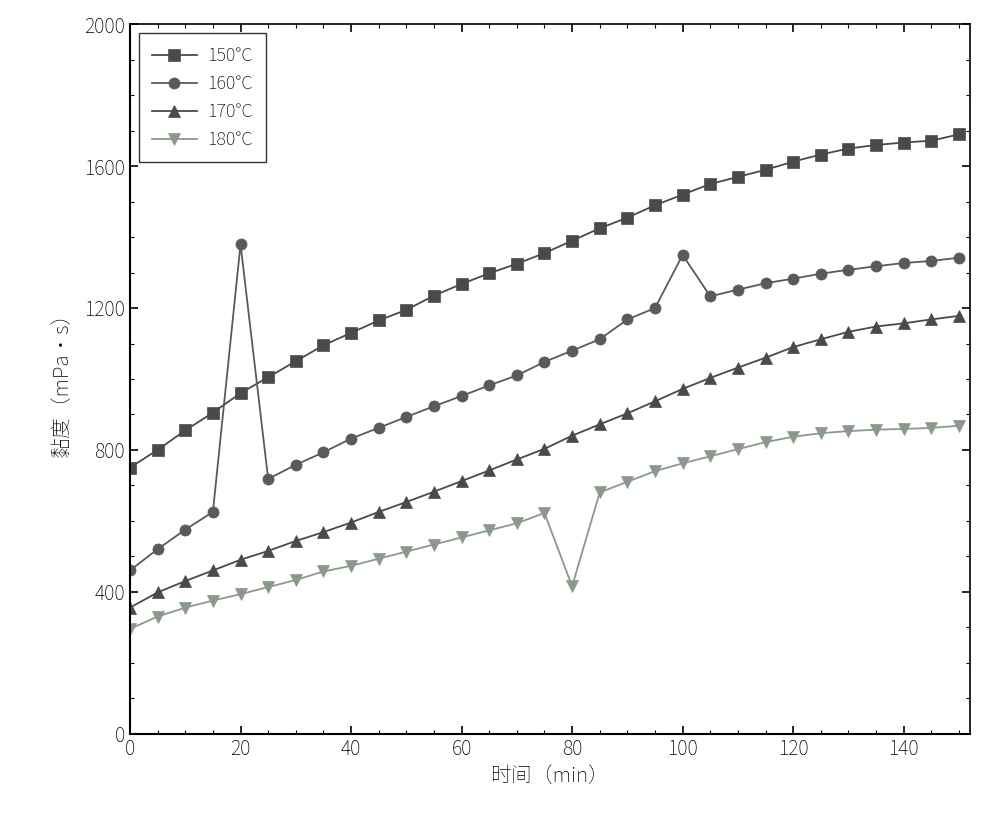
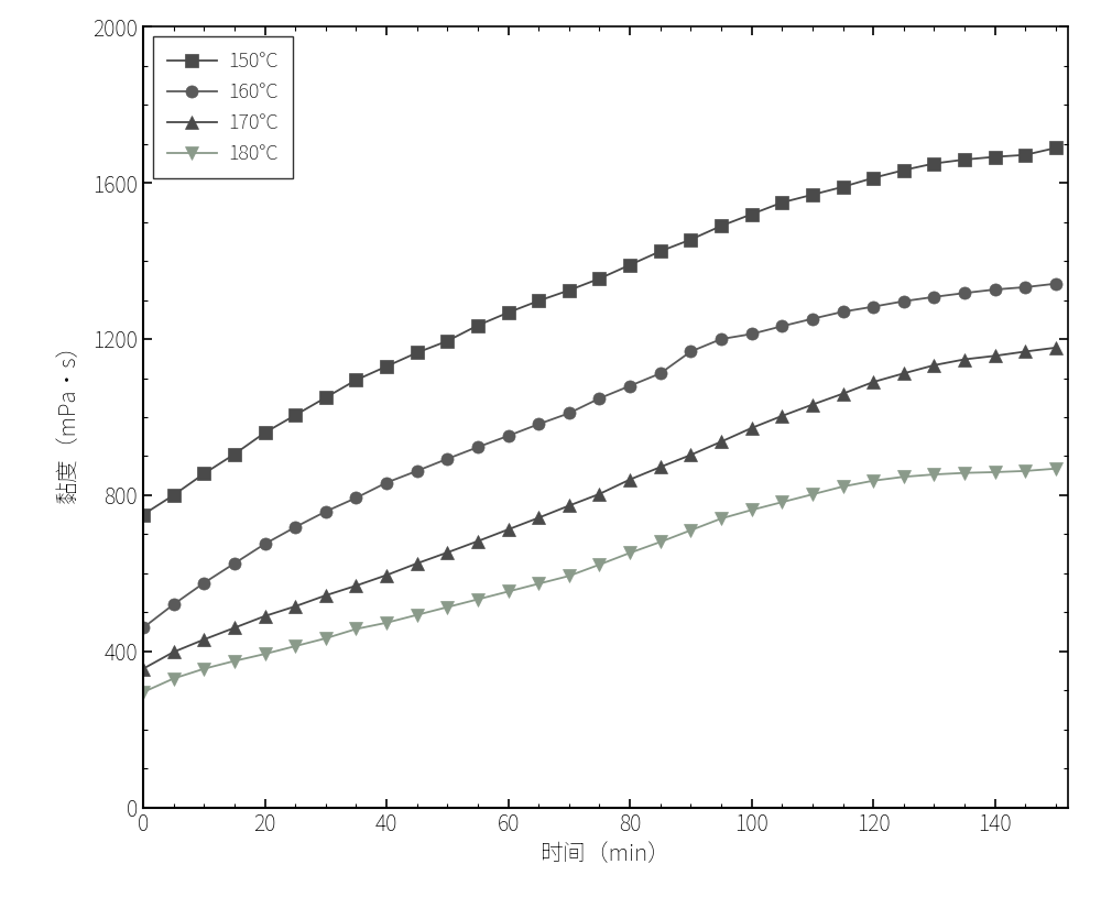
160°C/20: 1380 -> 675
180°C/80: 415 -> 652
160°C/100: 1350 -> 1213
